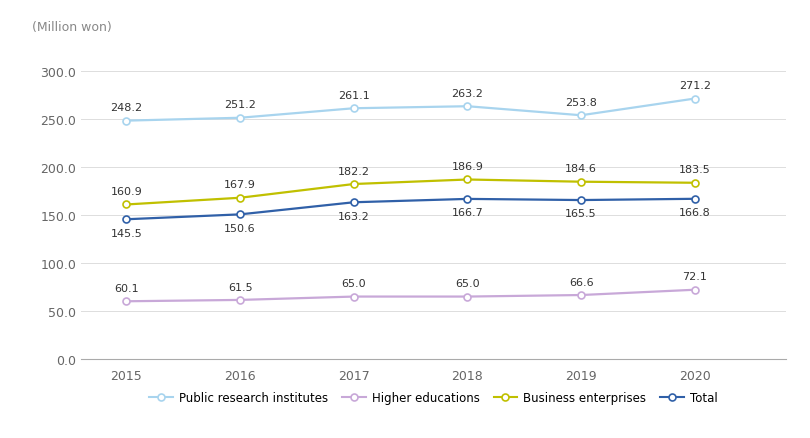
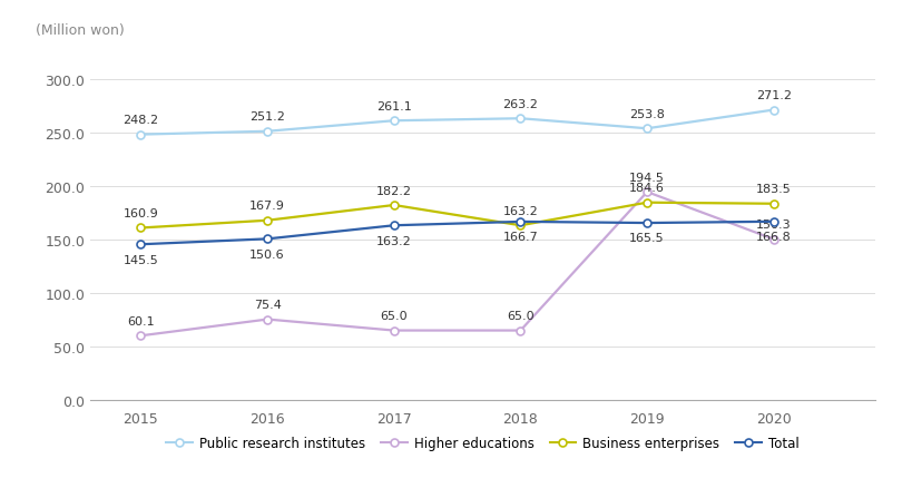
Higher educations/2016: 61.5 -> 75.4
Business enterprises/2018: 186.9 -> 163.2
Higher educations/2019: 66.6 -> 194.5
Higher educations/2020: 72.1 -> 150.3
